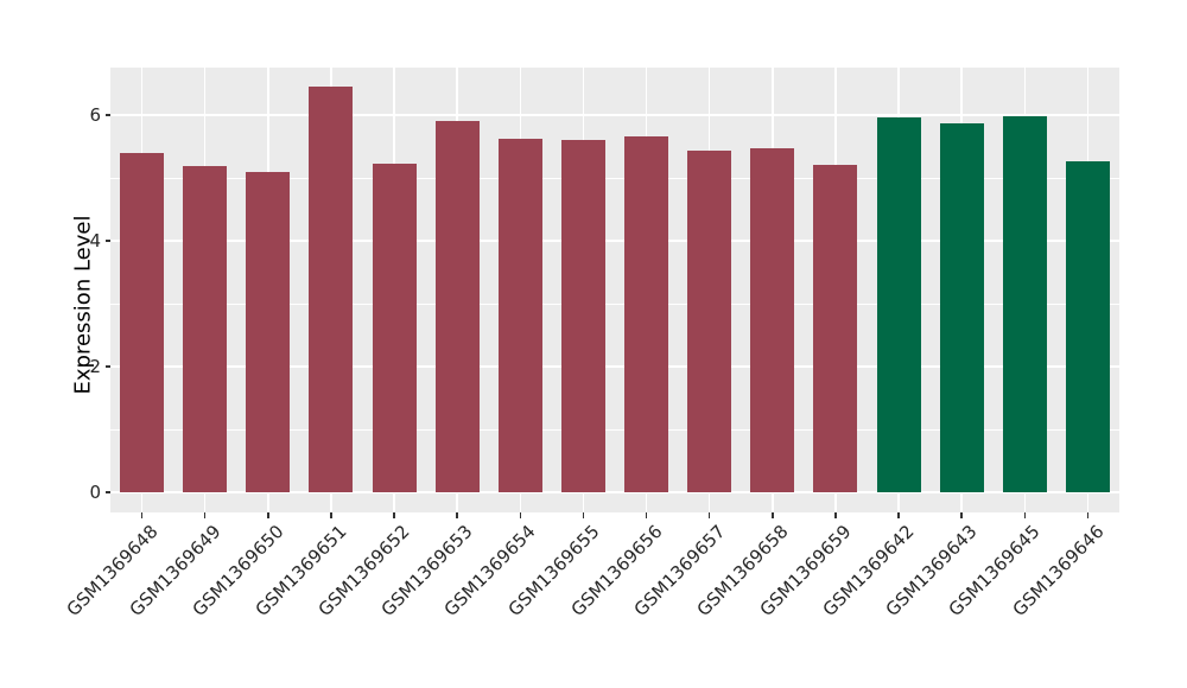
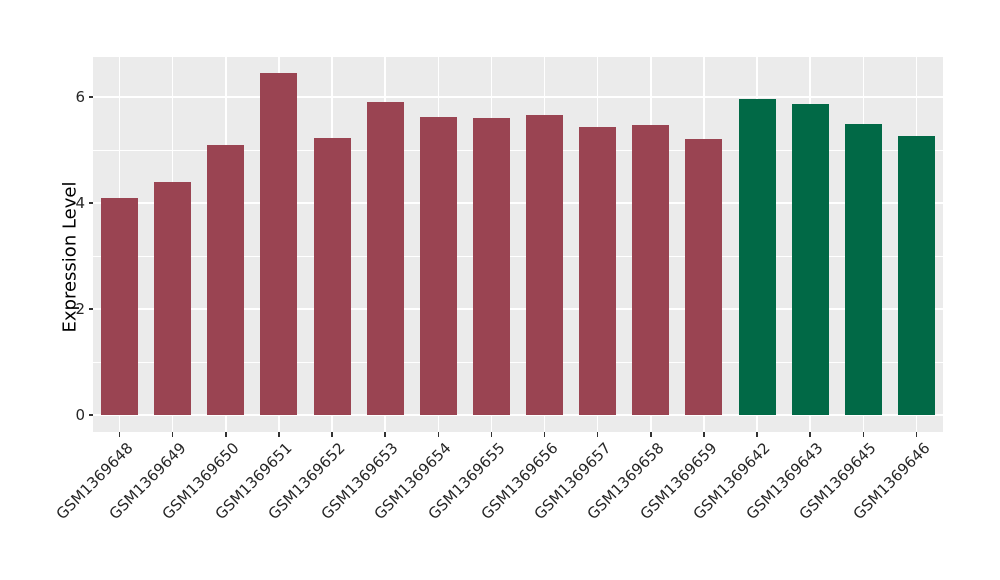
GSM1369648: 5.4 -> 4.1
GSM1369649: 5.2 -> 4.4
GSM1369645: 6.0 -> 5.5
